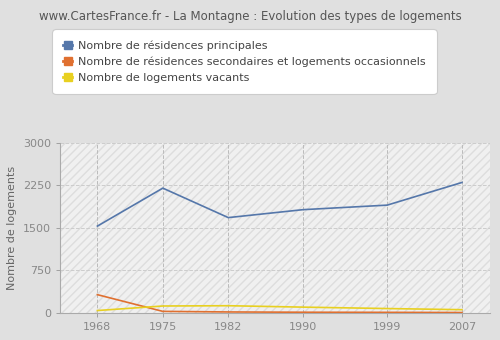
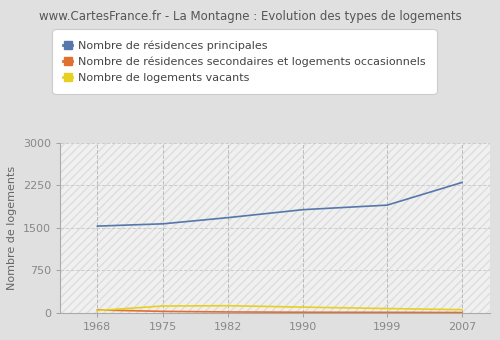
Nombre de résidences secondaires et logements occasionnels/1968: 320 -> 50
Nombre de résidences principales/1975: 2200 -> 1570
